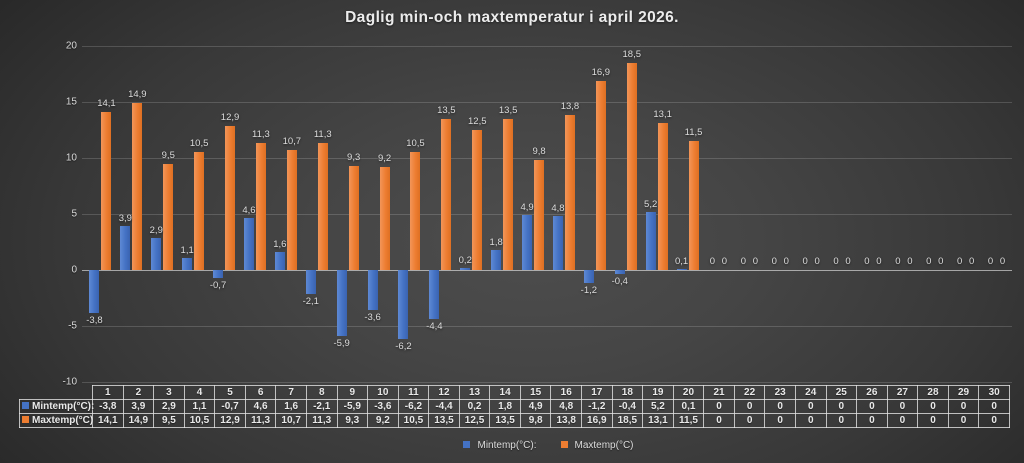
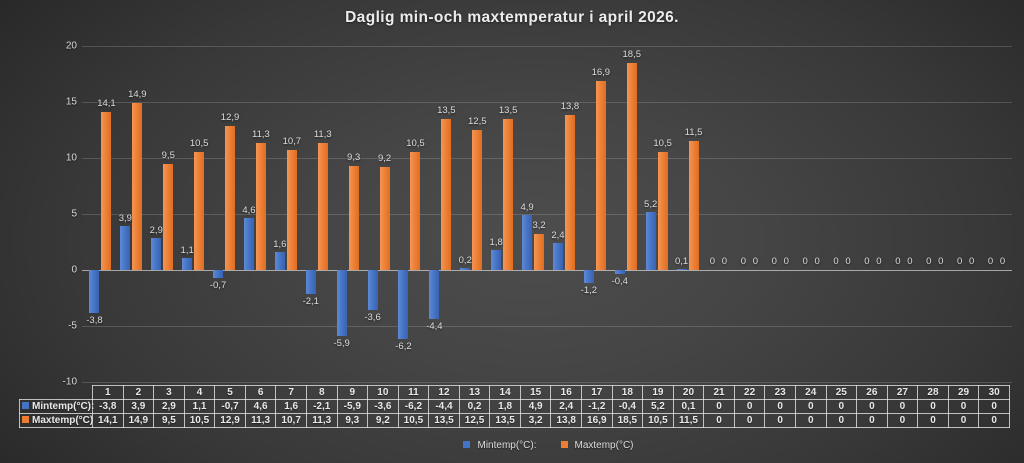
Maxtemp(°C)/15: 9,8 -> 3,2
Mintemp(°C):/16: 4,8 -> 2,4
Maxtemp(°C)/19: 13,1 -> 10,5
